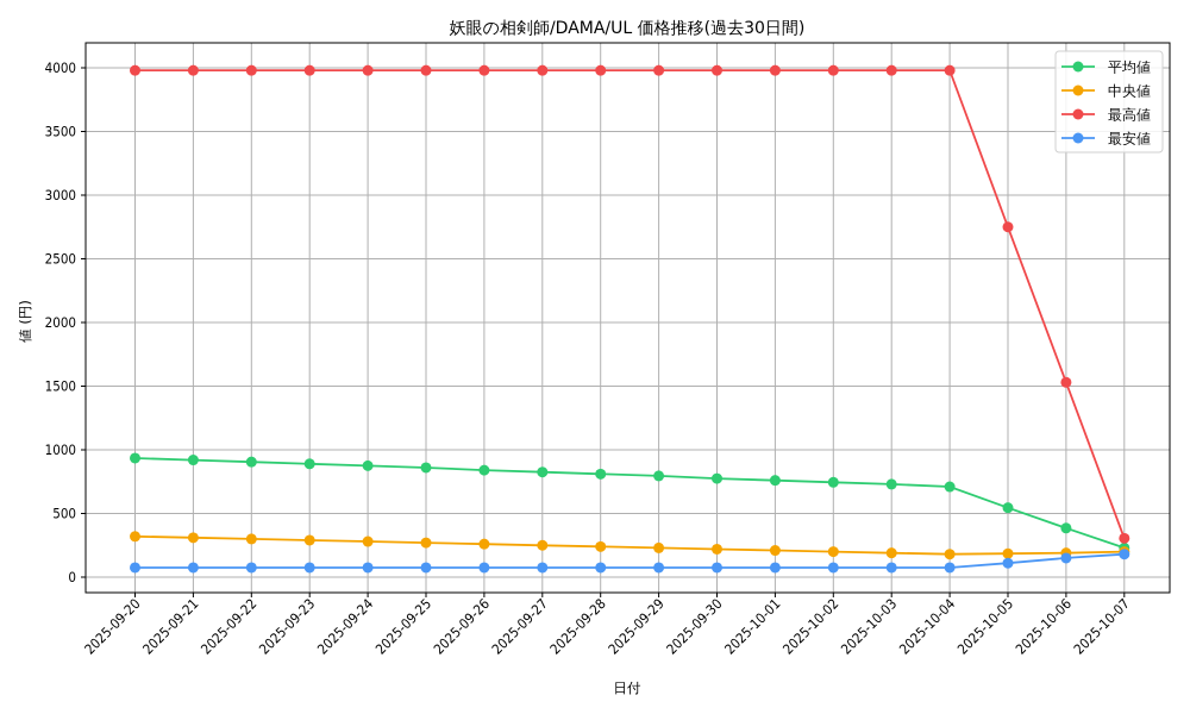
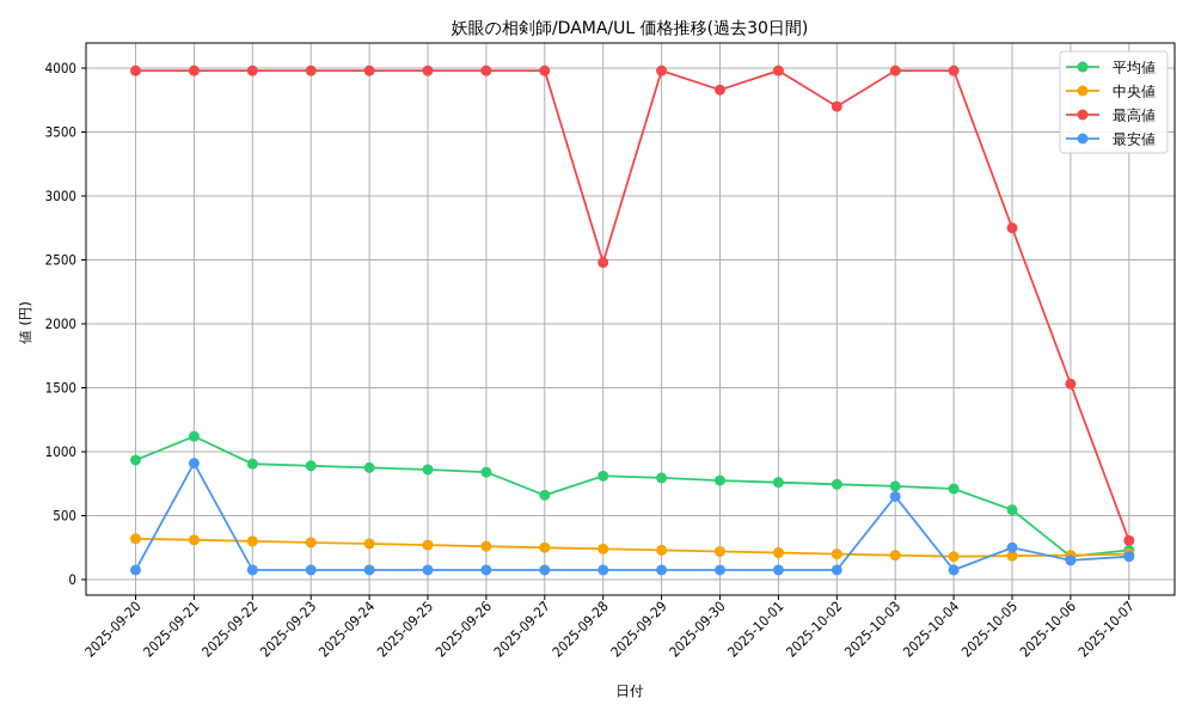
平均値/2025-09-21: 920 -> 1120
最安値/2025-09-21: 80 -> 910
平均値/2025-09-27: 820 -> 660
最高値/2025-09-28: 3980 -> 2480
最高値/2025-09-30: 3980 -> 3830
最高値/2025-10-02: 3980 -> 3700
最安値/2025-10-03: 80 -> 650
最安値/2025-10-05: 110 -> 250
平均値/2025-10-06: 380 -> 180
